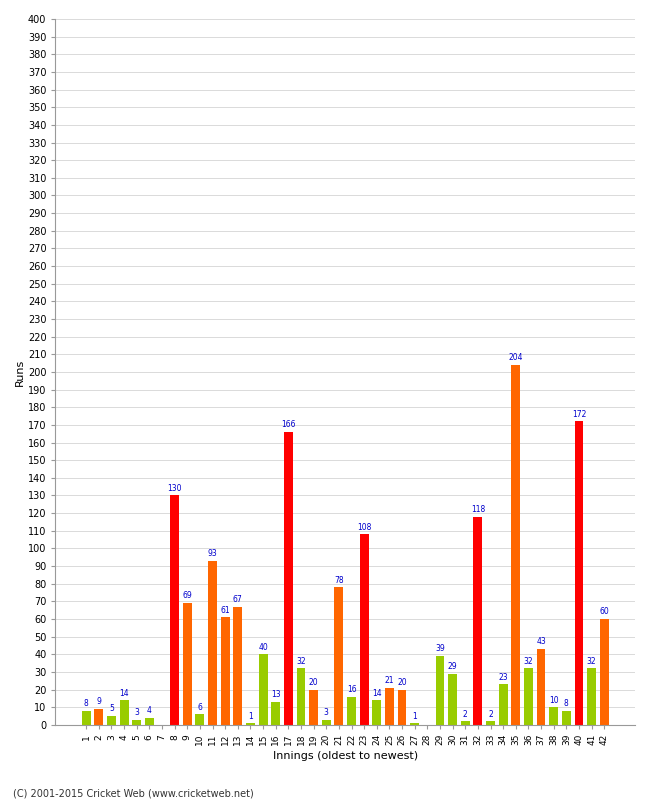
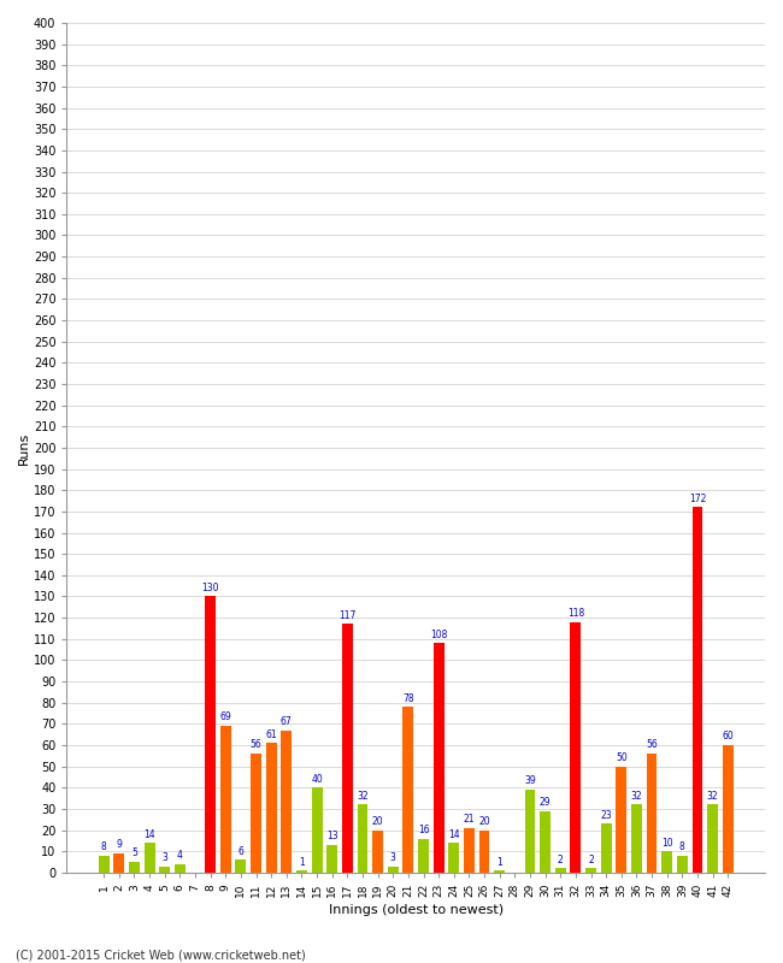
11: 93 -> 56
17: 166 -> 117
35: 204 -> 50
37: 43 -> 56
